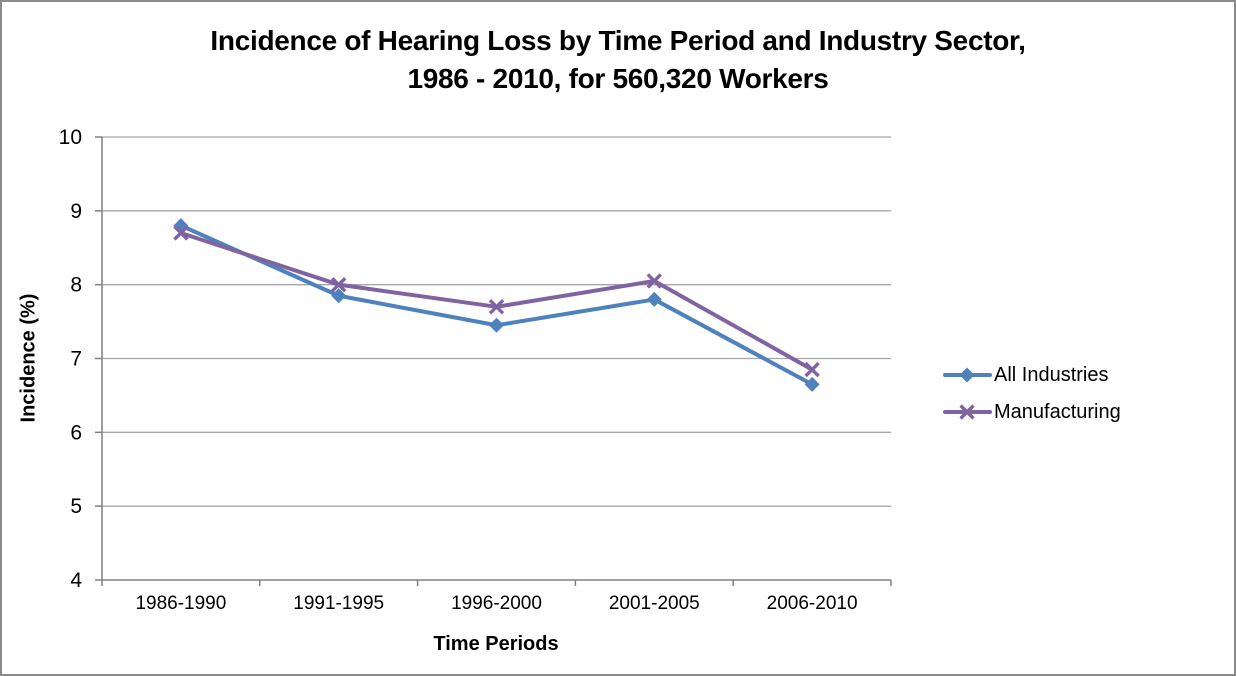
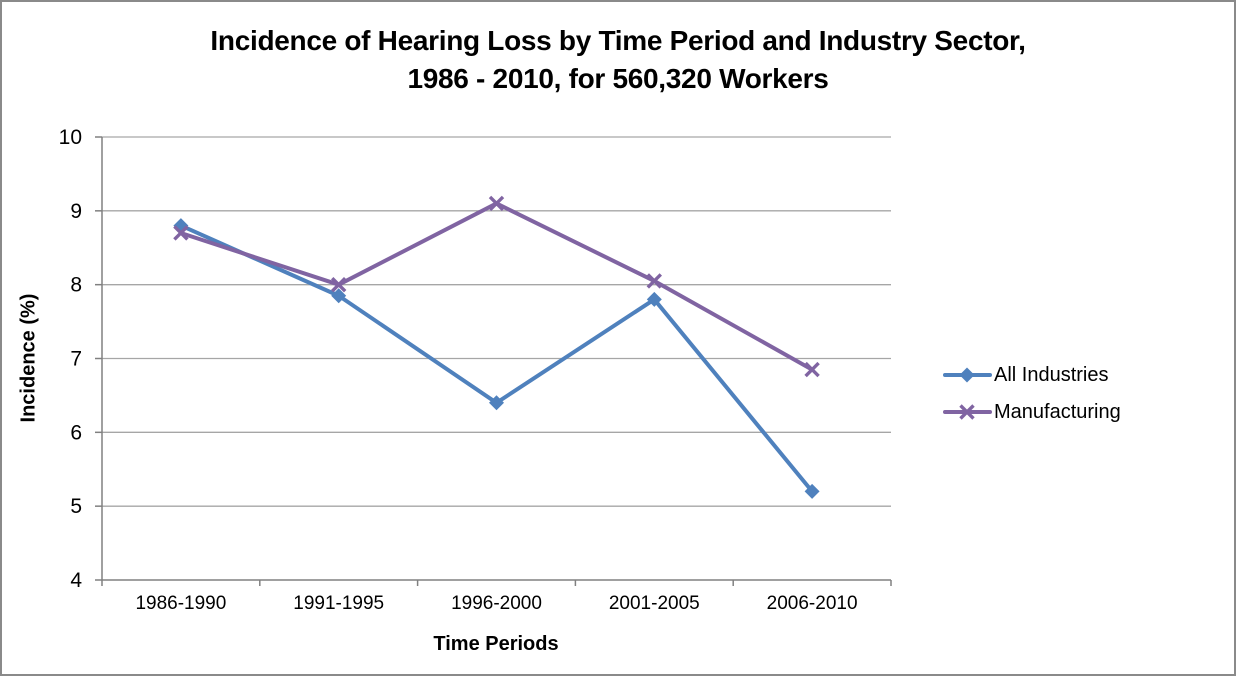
All Industries/1996-2000: 7.5 -> 6.4
Manufacturing/1996-2000: 7.7 -> 9.1
All Industries/2006-2010: 6.7 -> 5.2
